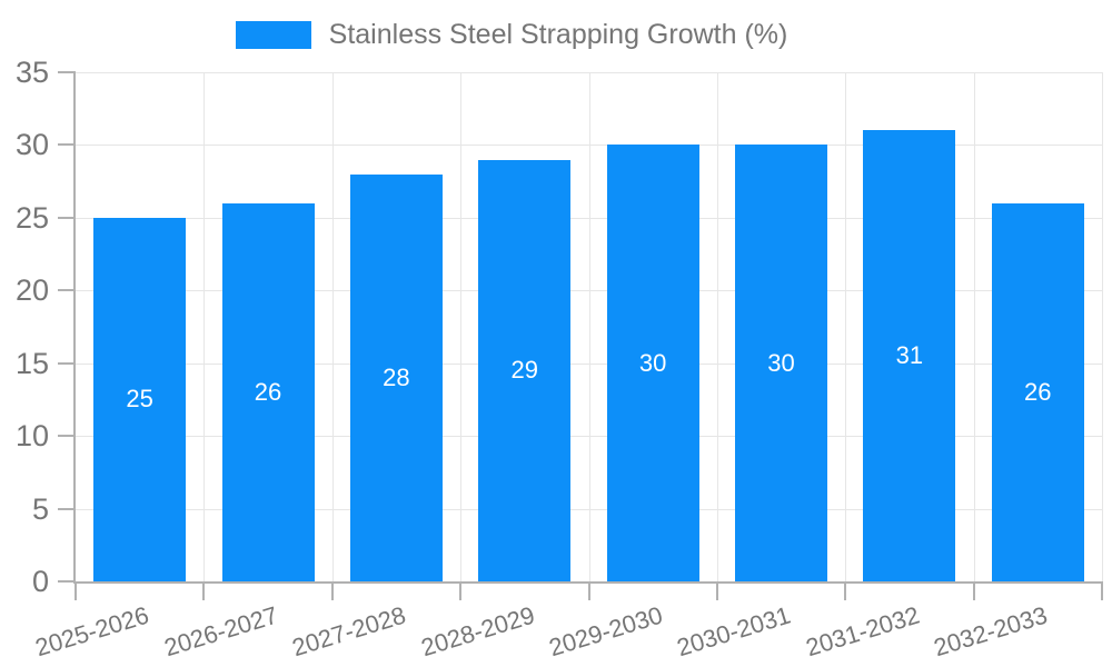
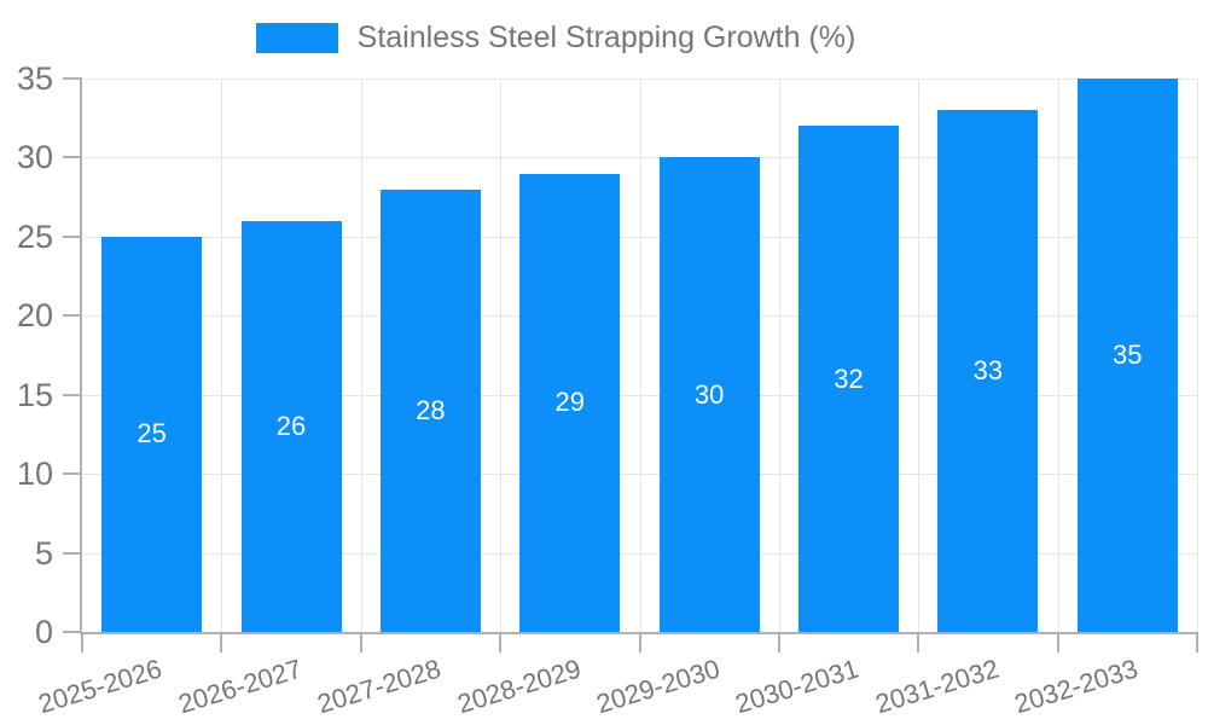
2030-2031: 30 -> 32
2031-2032: 31 -> 33
2032-2033: 26 -> 35
